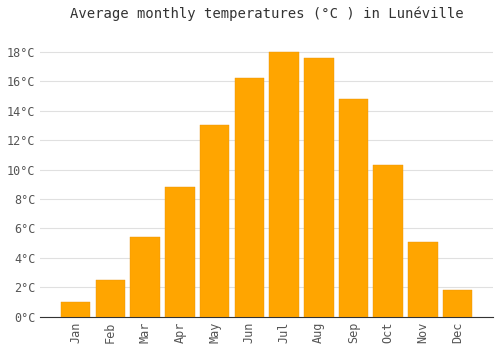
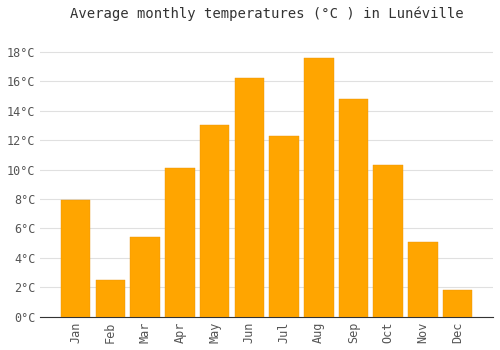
Jan: 1.0°C -> 7.9°C
Apr: 8.8°C -> 10.1°C
Jul: 18.0°C -> 12.3°C
